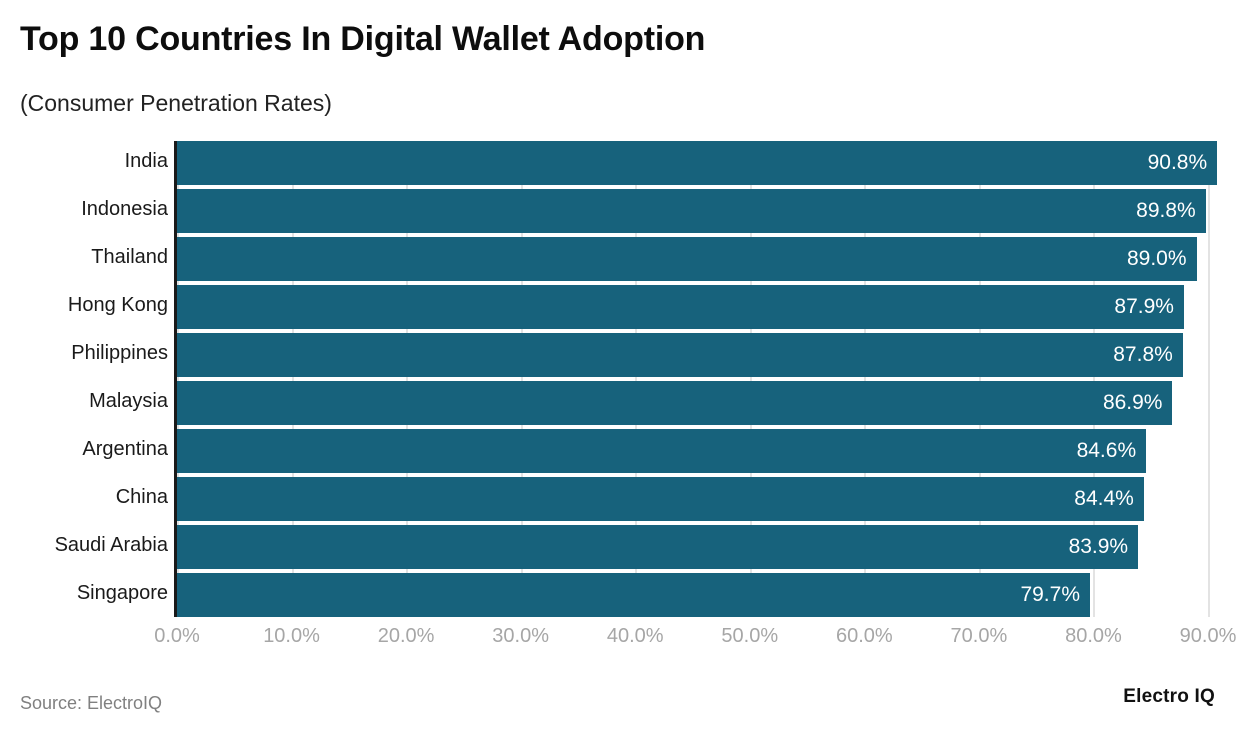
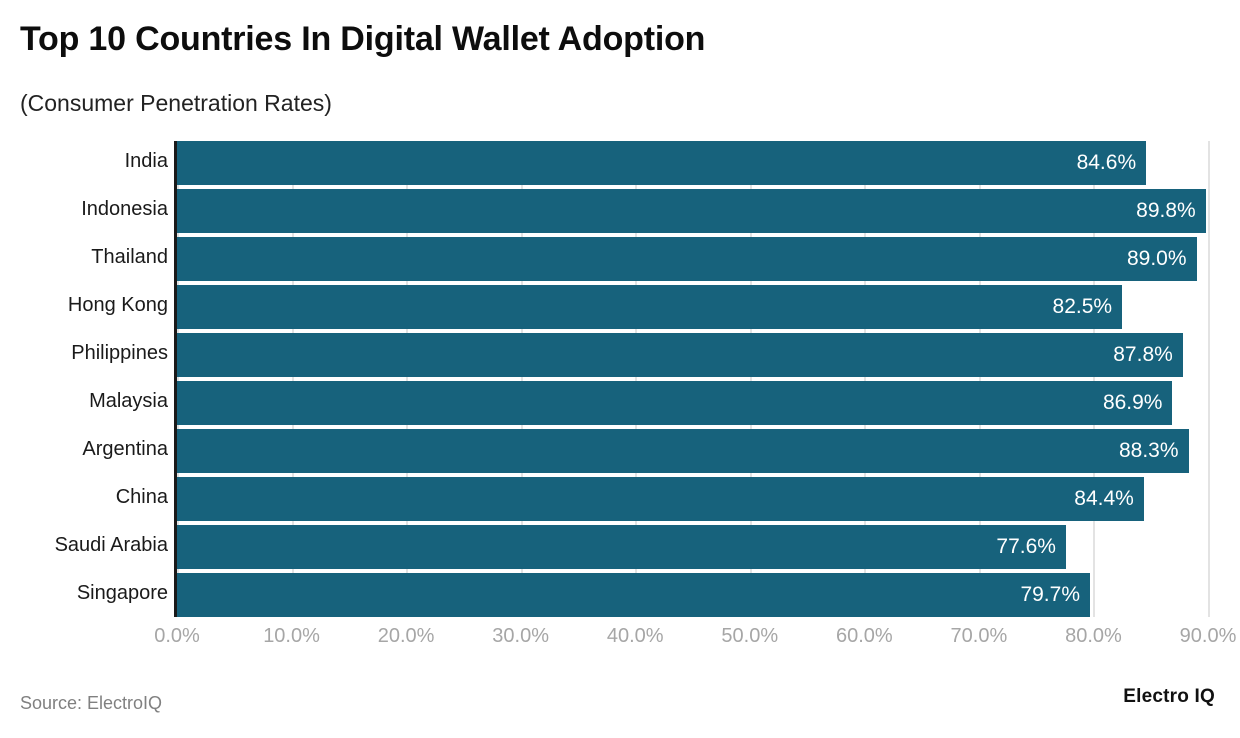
India: 90.8% -> 84.6%
Hong Kong: 87.9% -> 82.5%
Argentina: 84.6% -> 88.3%
Saudi Arabia: 83.9% -> 77.6%
